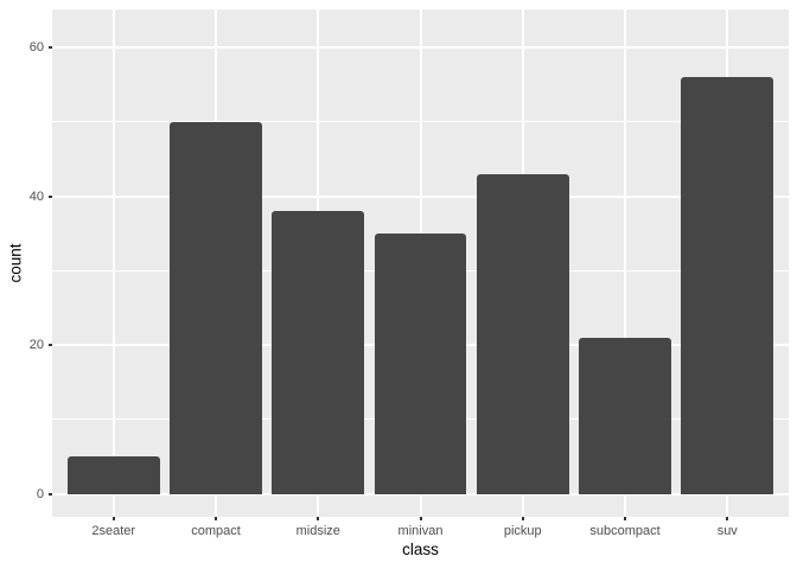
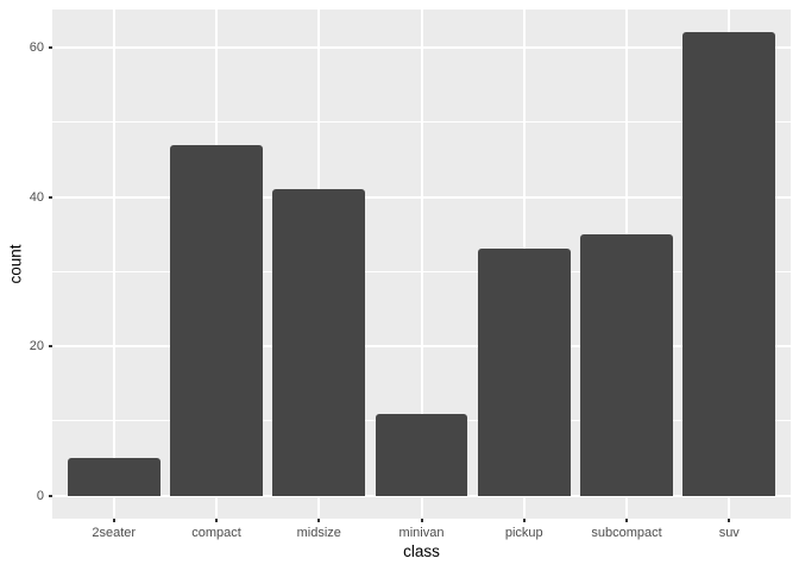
compact: 50 -> 47
midsize: 38 -> 41
minivan: 35 -> 11
pickup: 43 -> 33
subcompact: 21 -> 35
suv: 56 -> 62
